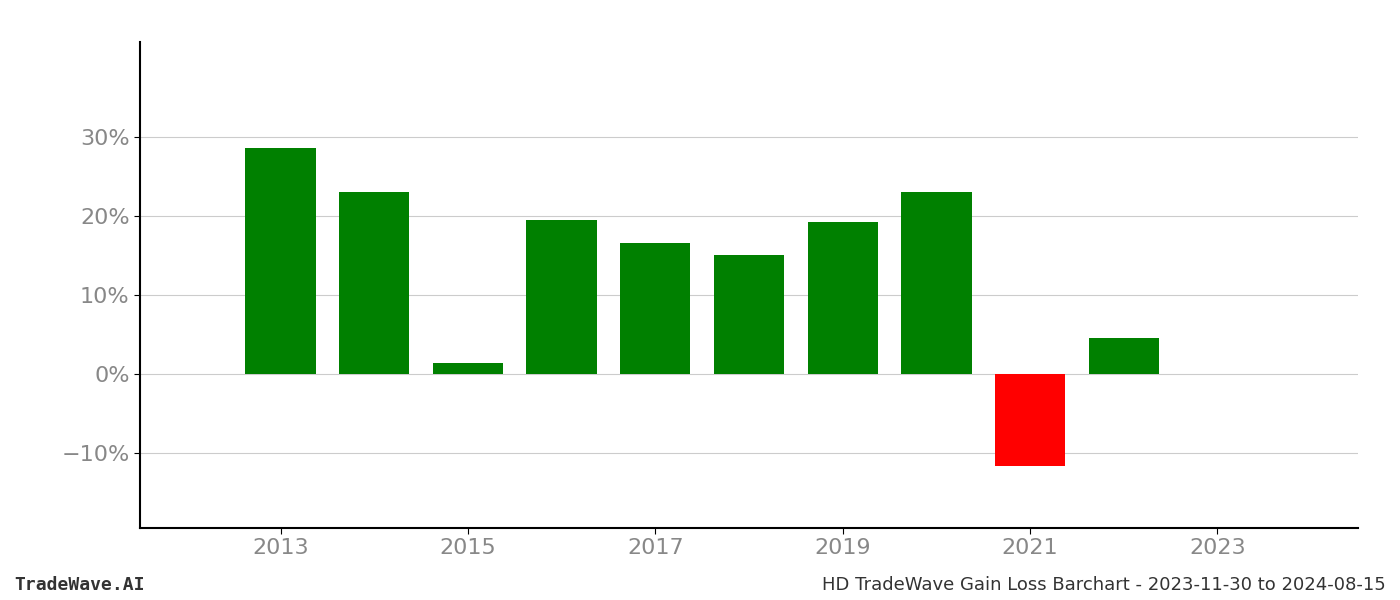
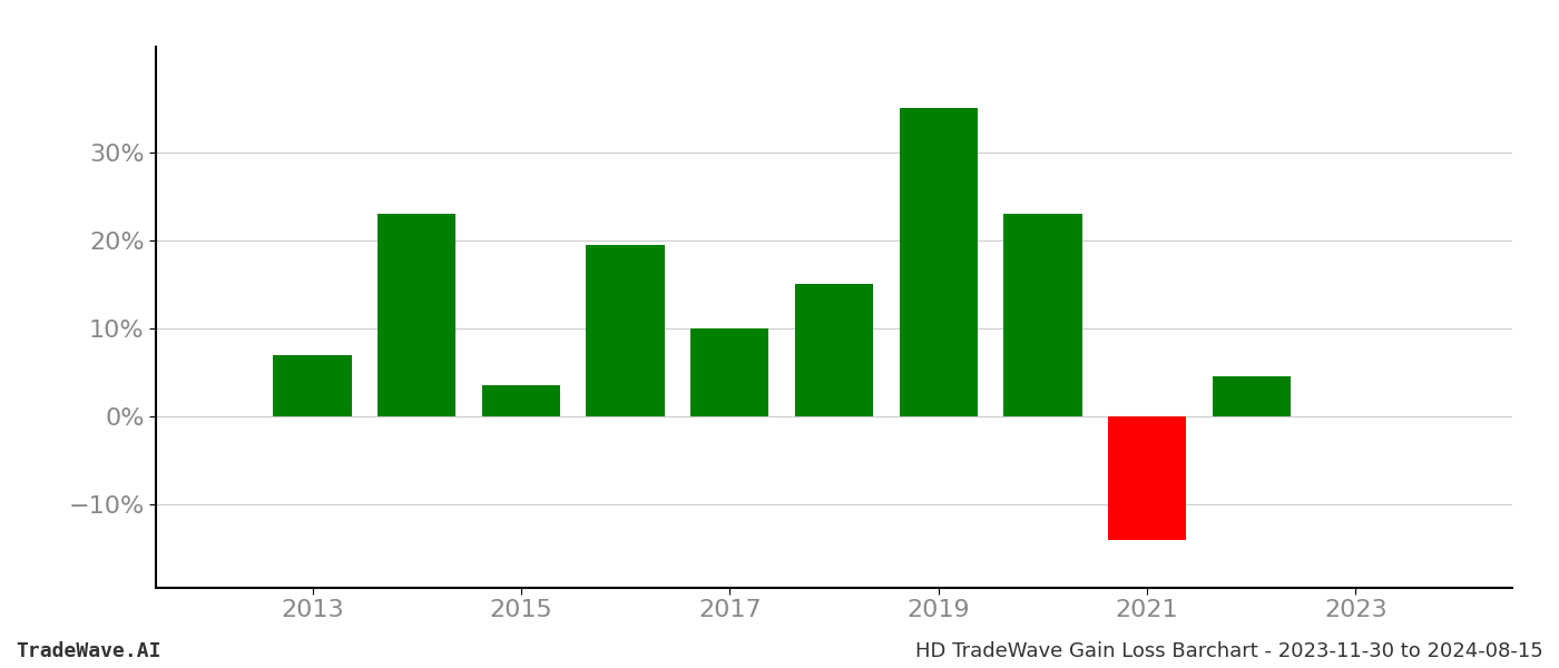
2013: 28.6% -> 7.0%
2015: 1.4% -> 3.5%
2017: 16.6% -> 10.0%
2019: 19.2% -> 35.0%
2021: -11.6% -> -14.0%
